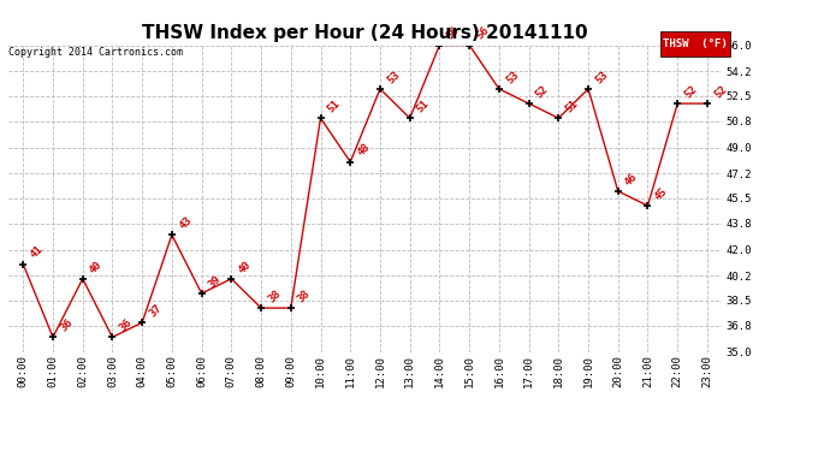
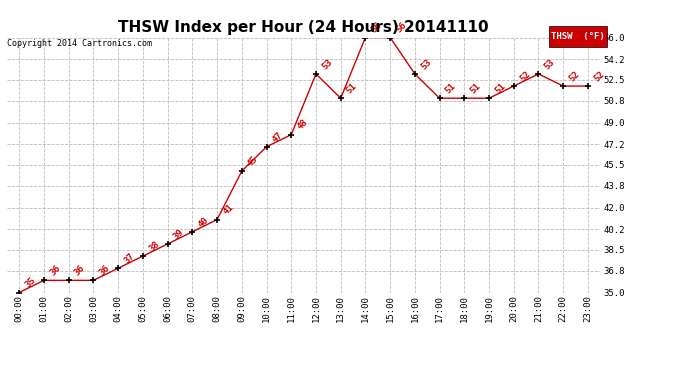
00:00: 41 -> 35
02:00: 40 -> 36
05:00: 43 -> 38
08:00: 38 -> 41
09:00: 38 -> 45
10:00: 51 -> 47
17:00: 52 -> 51
19:00: 53 -> 51
20:00: 46 -> 52
21:00: 45 -> 53
